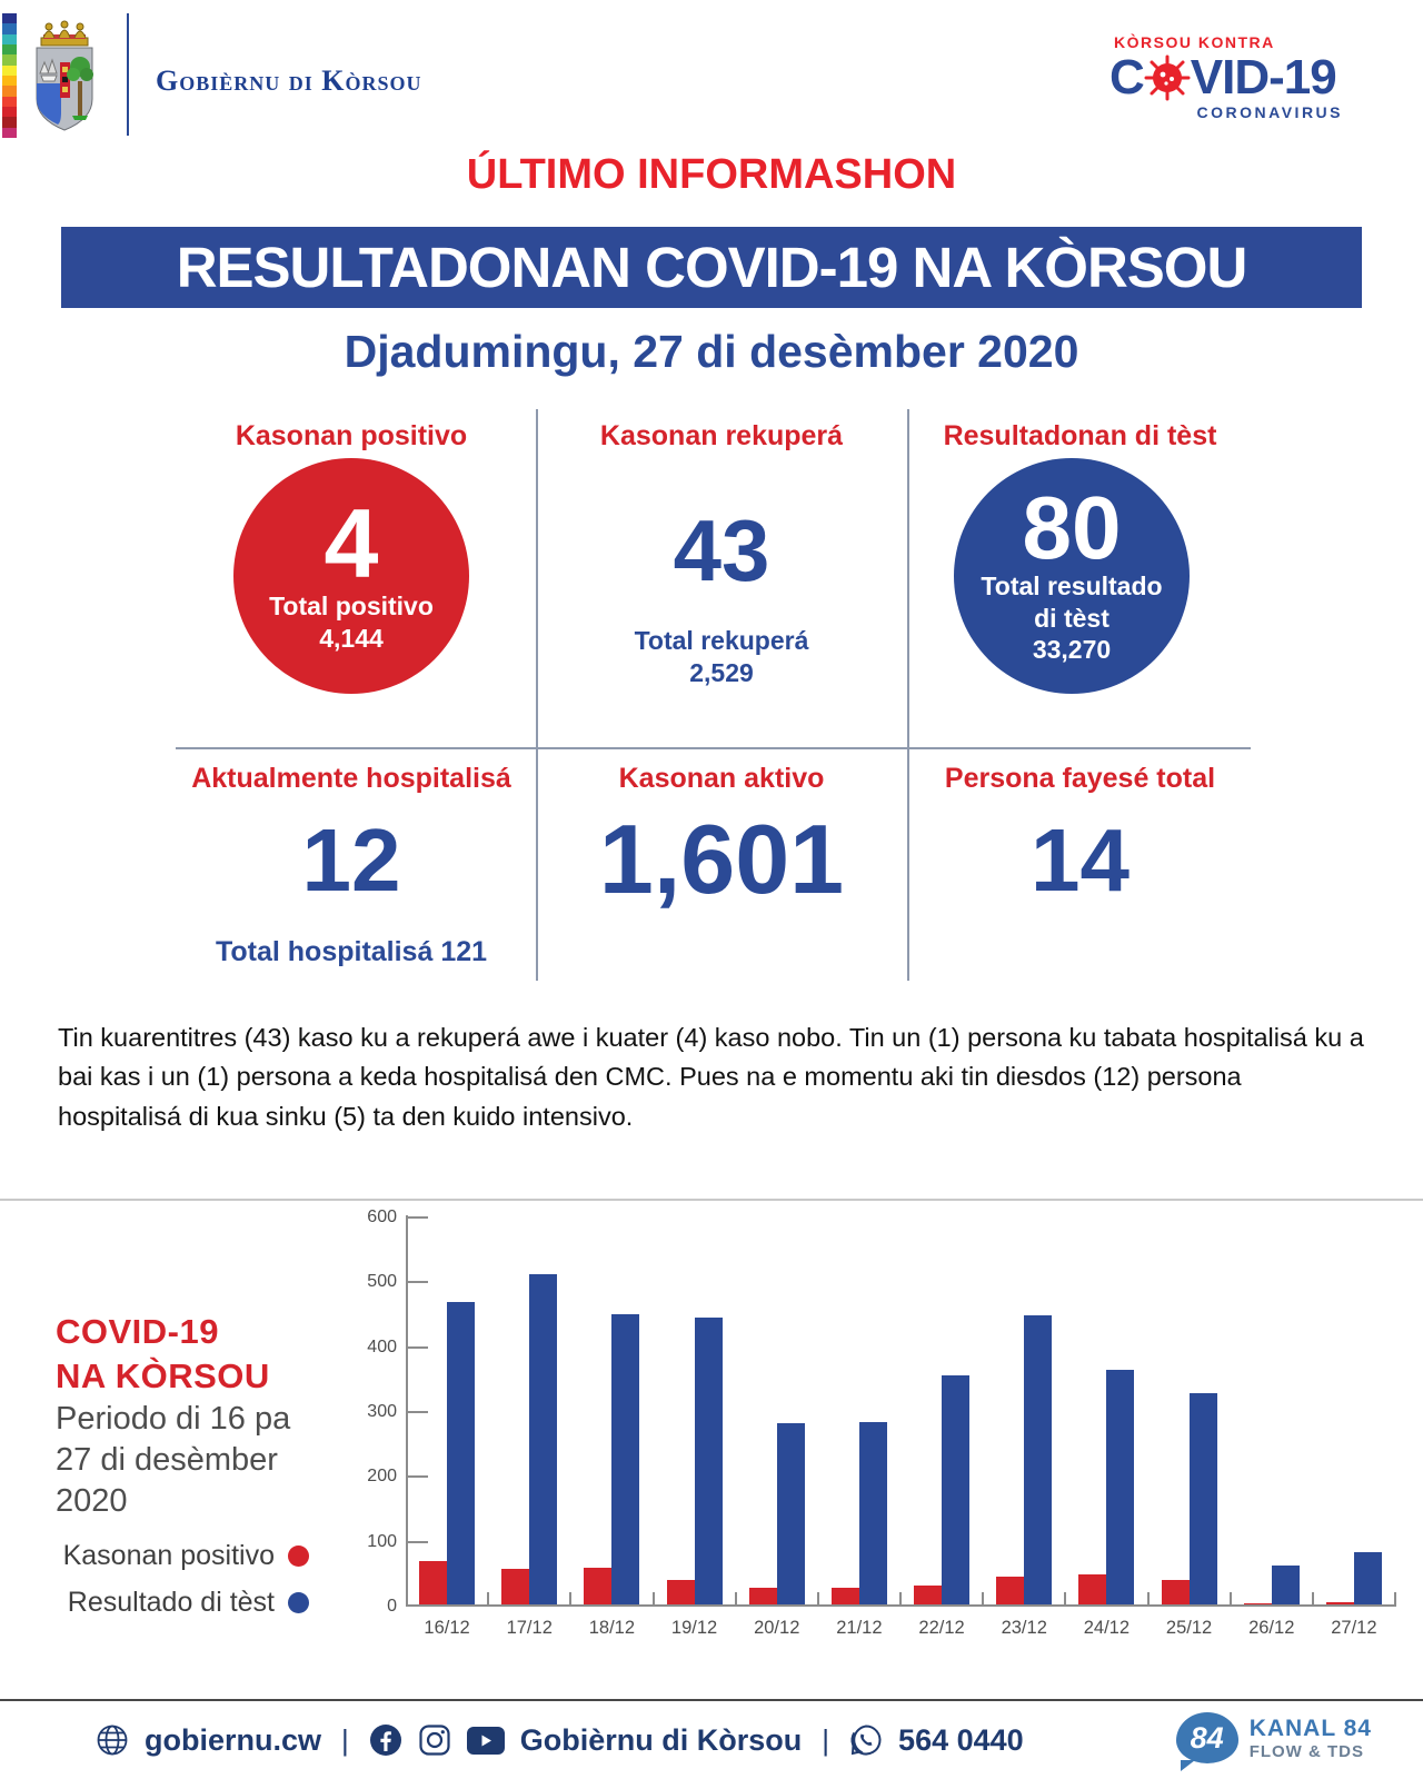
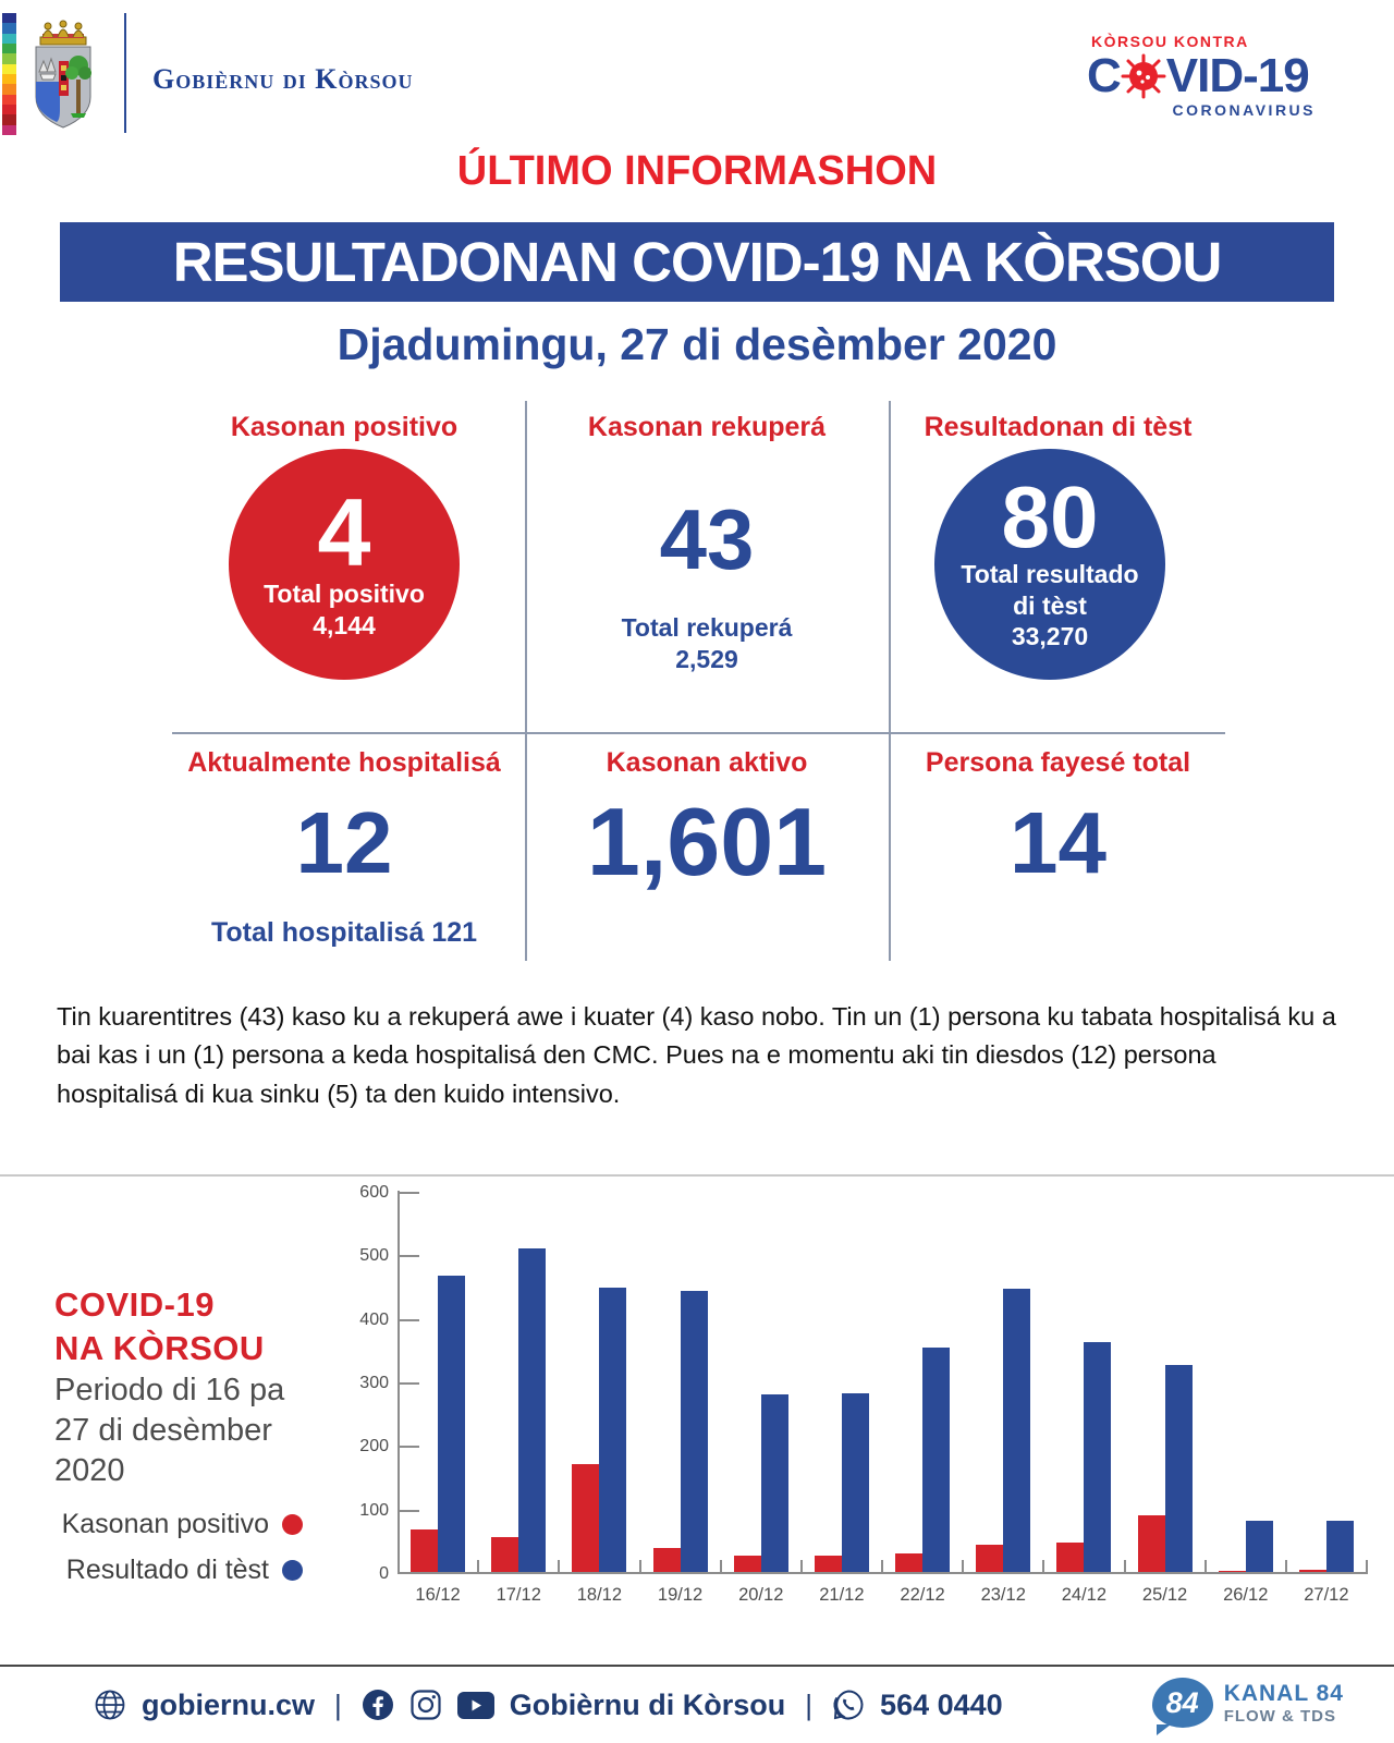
Kasonan positivo/18/12: 60 -> 170
Kasonan positivo/25/12: 40 -> 90
Resultado di tèst/26/12: 60 -> 80
